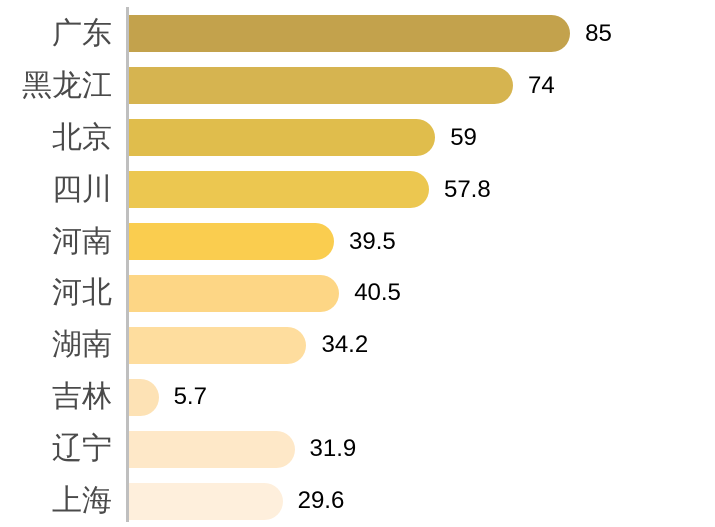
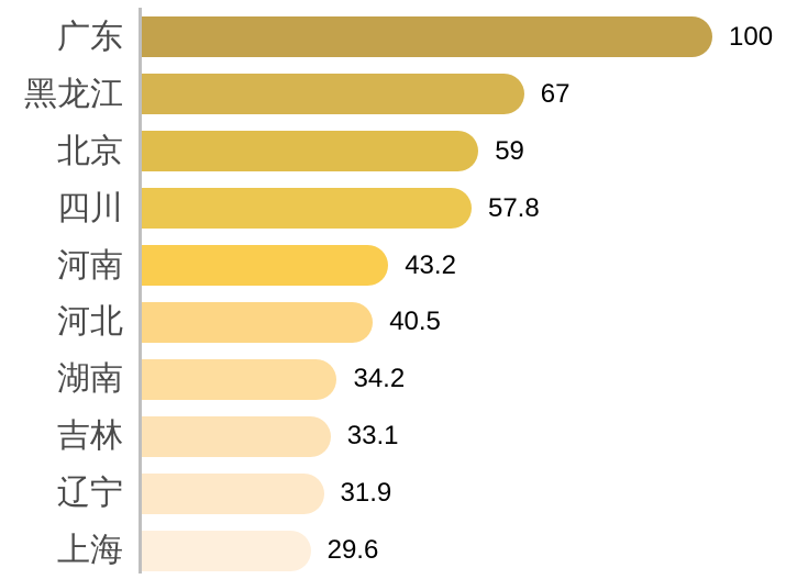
广东: 85 -> 100
黑龙江: 74 -> 67
河南: 39.5 -> 43.2
吉林: 5.7 -> 33.1
